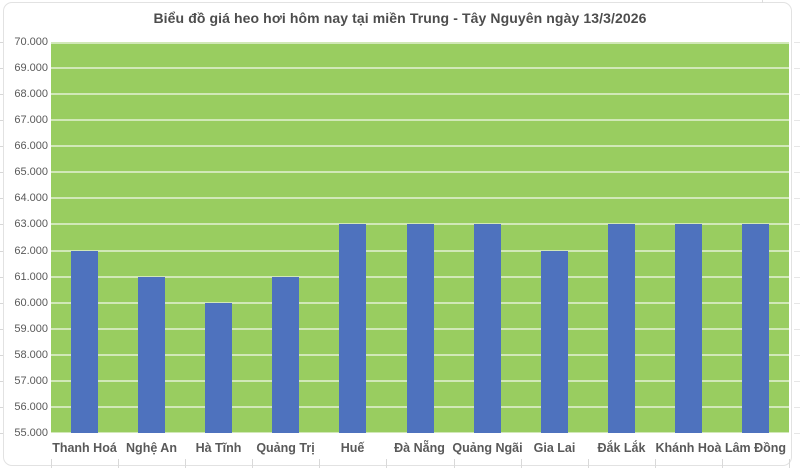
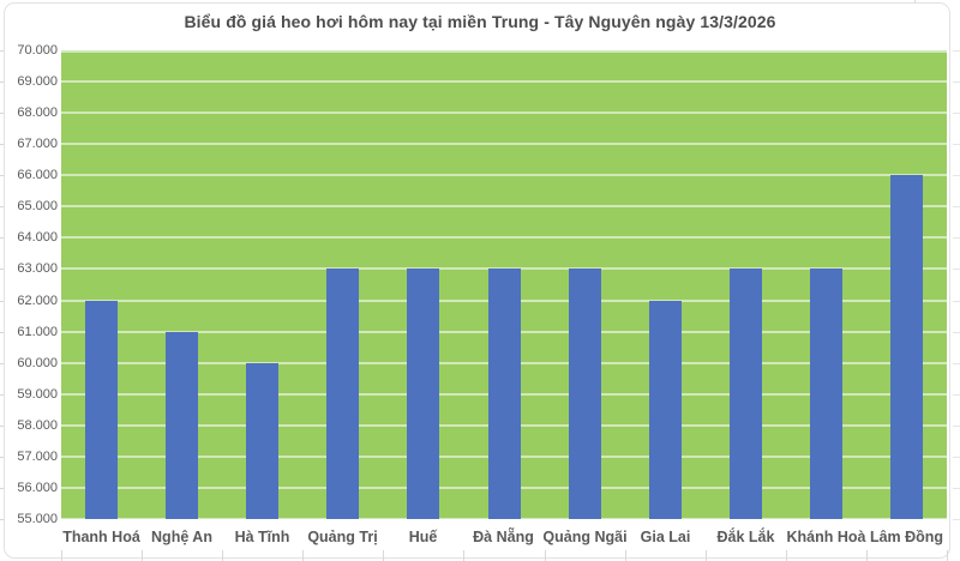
Quảng Trị: 61000 -> 63000
Lâm Đồng: 63000 -> 66000
